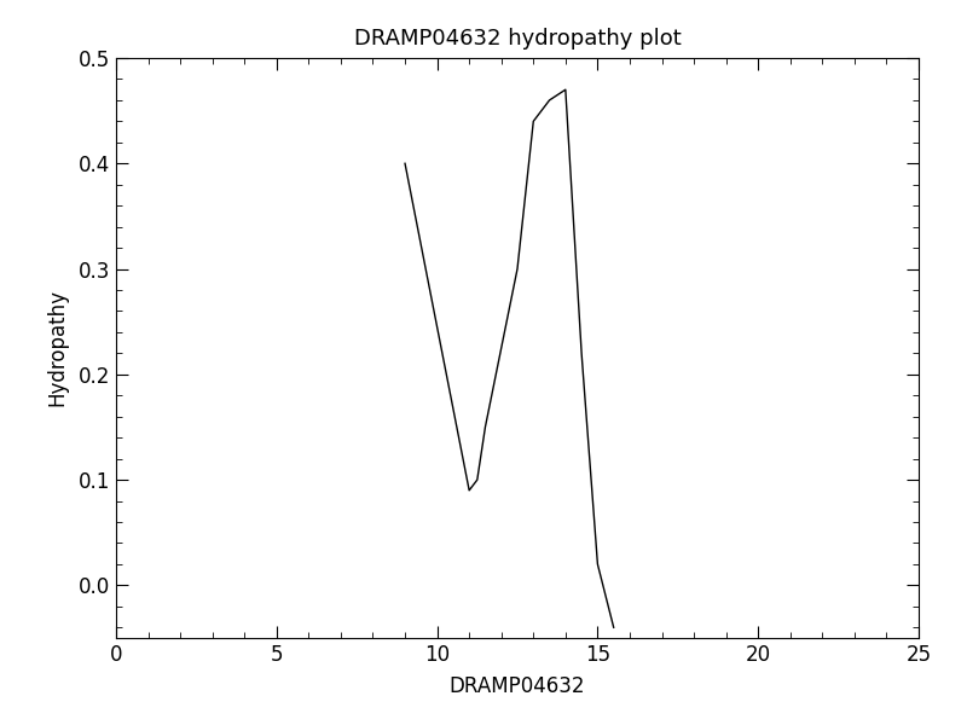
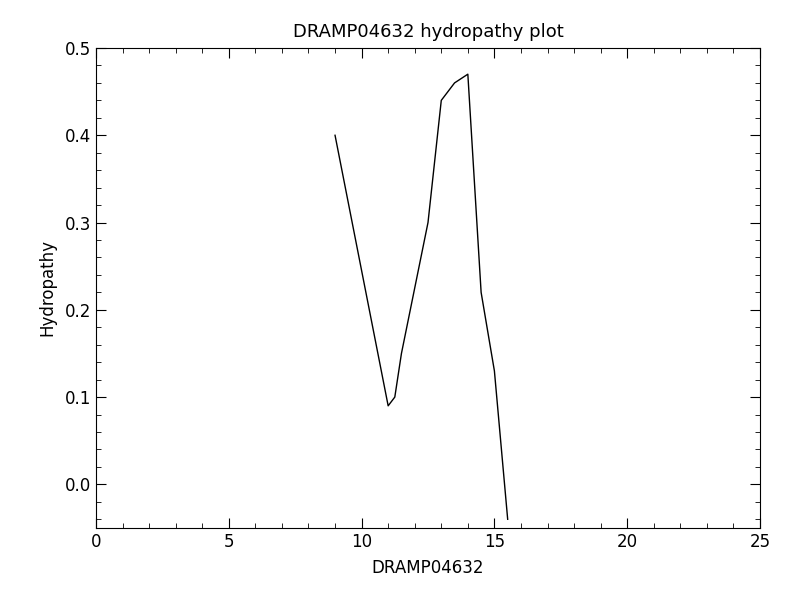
15: 0.02 -> 0.13
